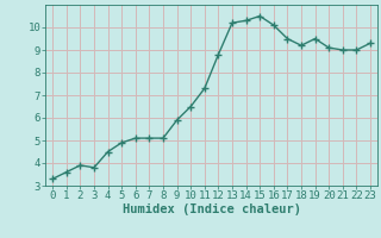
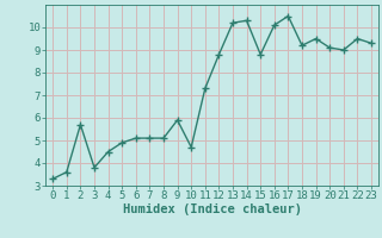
2: 3.9 -> 5.7
10: 6.5 -> 4.7
15: 10.5 -> 8.8
17: 9.5 -> 10.5
22: 9.0 -> 9.5
